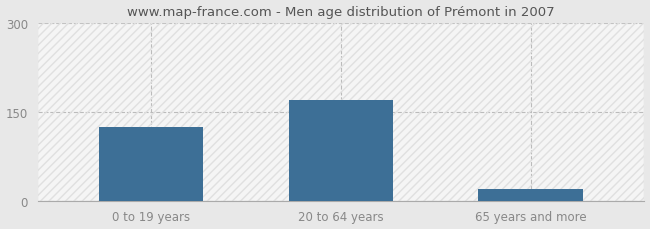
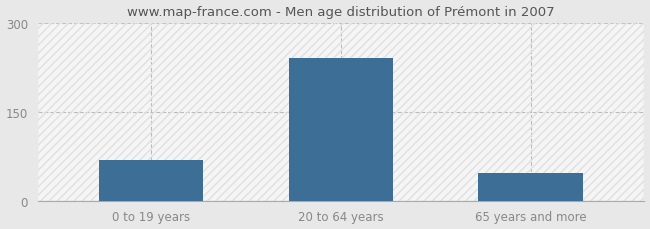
0 to 19 years: 125 -> 68
20 to 64 years: 170 -> 240
65 years and more: 20 -> 46
